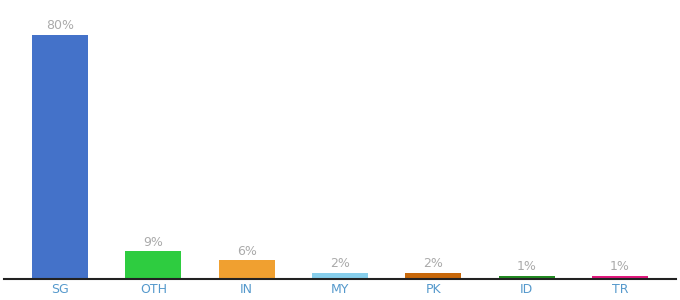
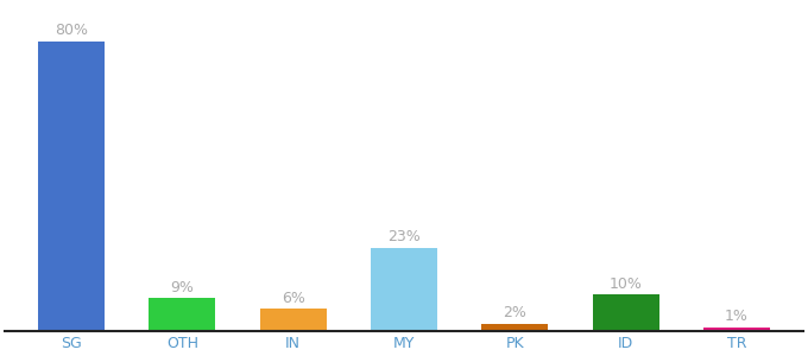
MY: 2% -> 23%
ID: 1% -> 10%
